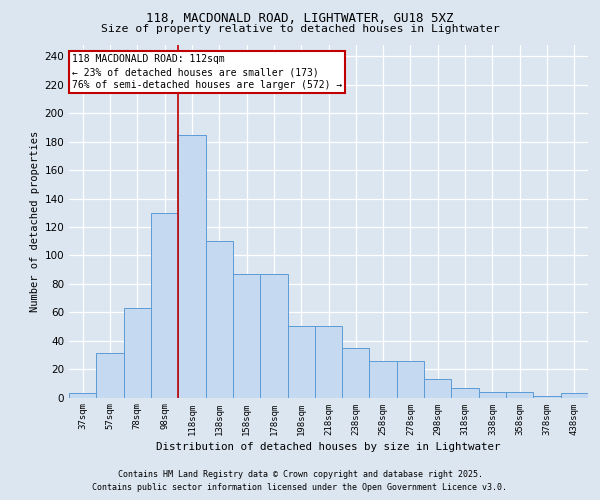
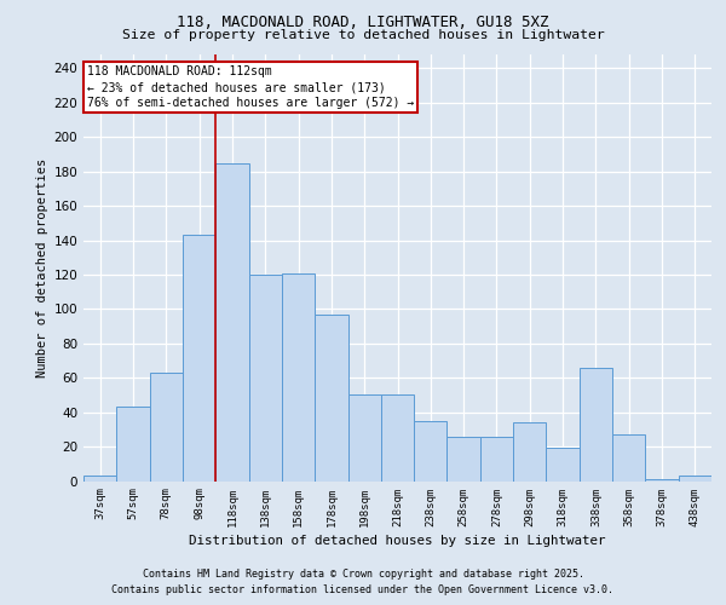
57sqm: 31 -> 43
98sqm: 130 -> 143
138sqm: 110 -> 120
158sqm: 87 -> 121
178sqm: 87 -> 97
298sqm: 13 -> 34
318sqm: 7 -> 19
338sqm: 4 -> 66
358sqm: 4 -> 27
